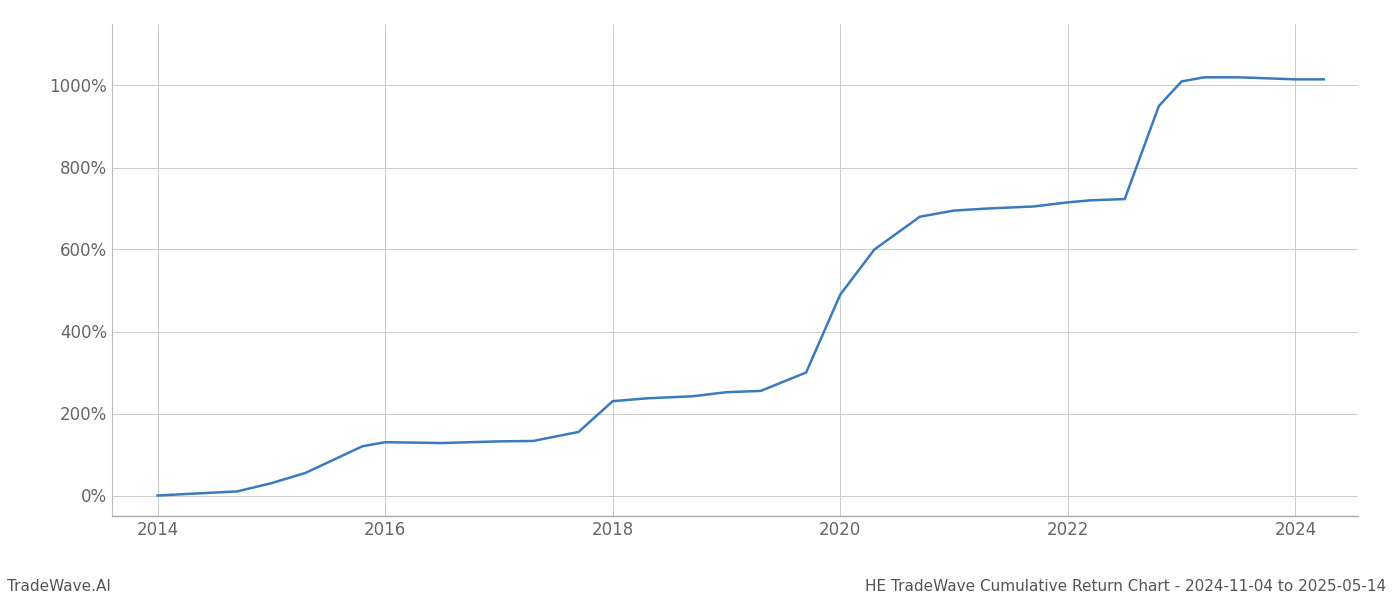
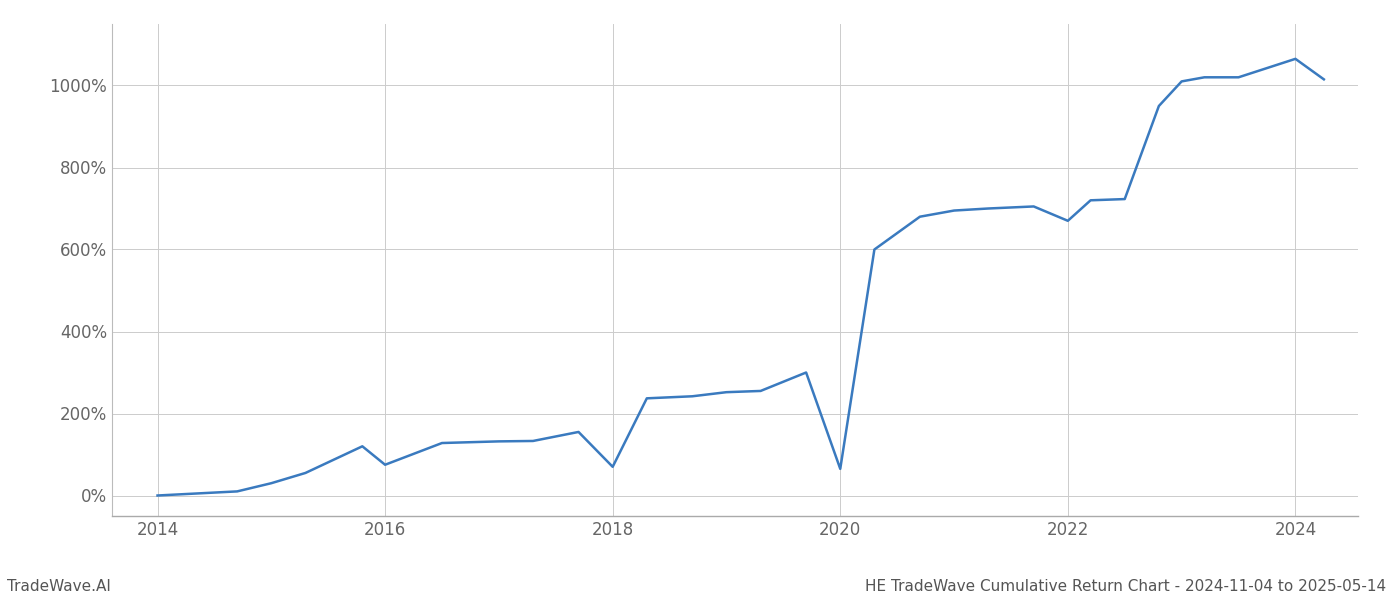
2016: 130% -> 75%
2018: 230% -> 70%
2020: 490% -> 65%
2022: 715% -> 670%
2024: 1015% -> 1065%
